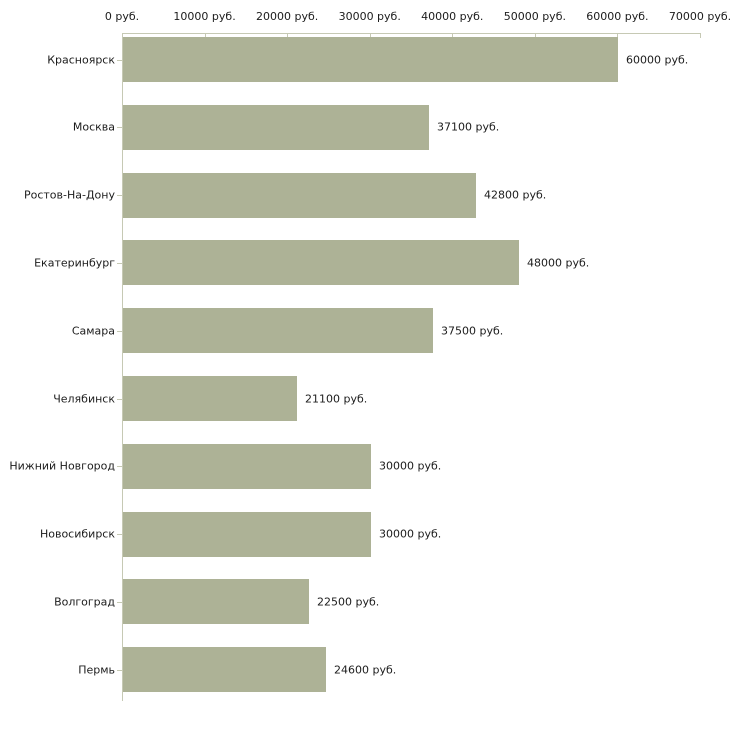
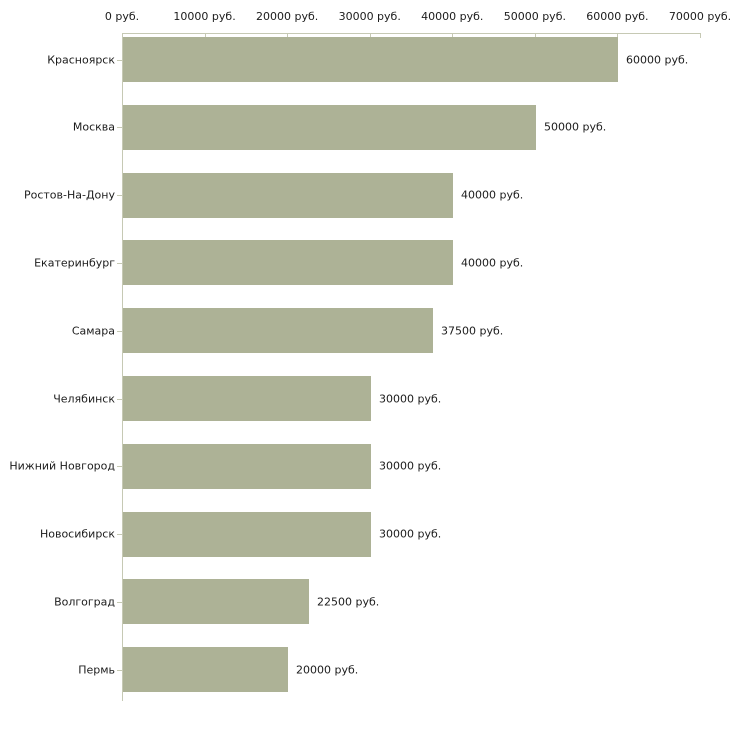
Москва: 37100 -> 50000
Ростов-На-Дону: 42800 -> 40000
Екатеринбург: 48000 -> 40000
Челябинск: 21100 -> 30000
Пермь: 24600 -> 20000
